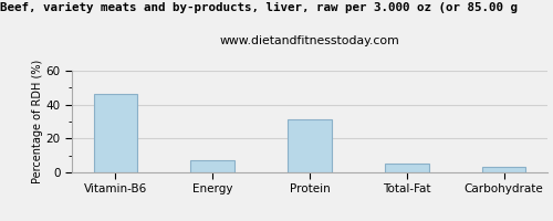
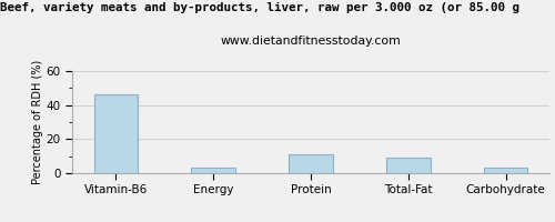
Energy: 7 -> 3
Protein: 31 -> 11
Total-Fat: 6 -> 9
